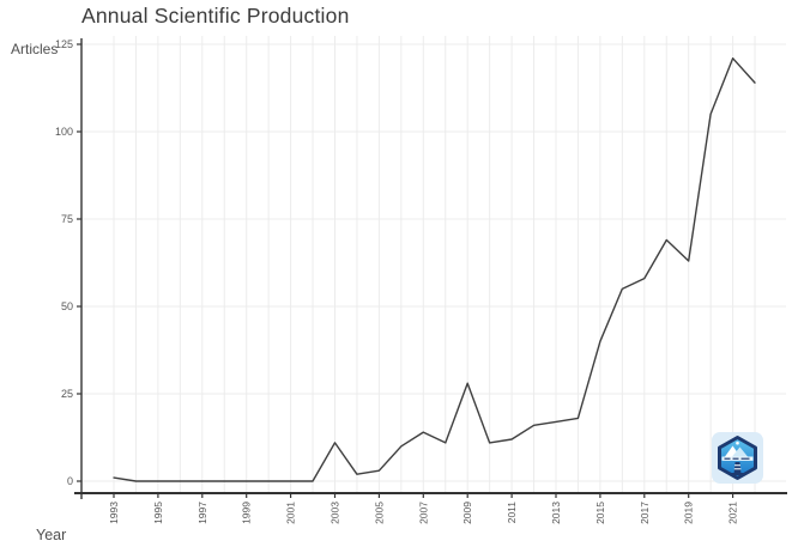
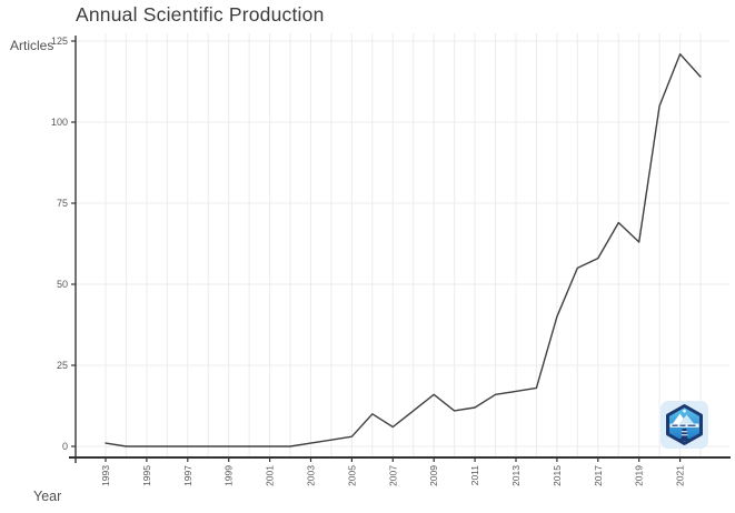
2003: 11 -> 1
2007: 14 -> 6
2009: 28 -> 16
